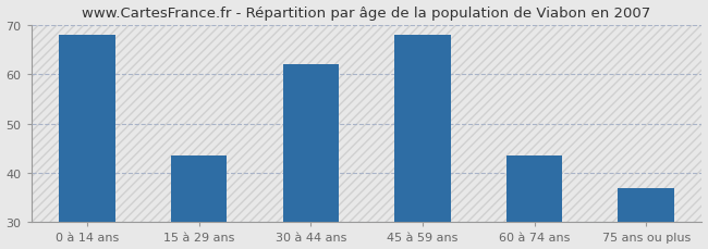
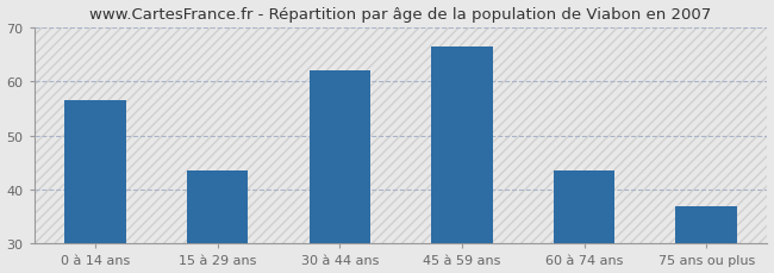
0 à 14 ans: 68.0 -> 56.5
45 à 59 ans: 68.0 -> 66.5
